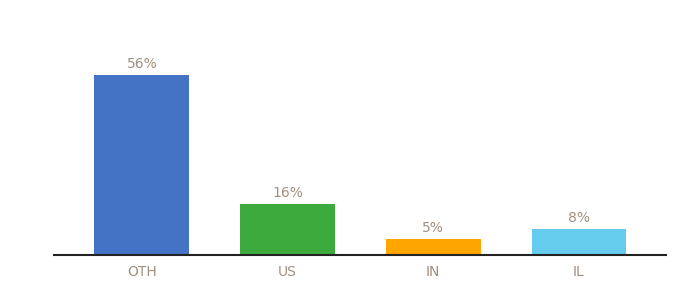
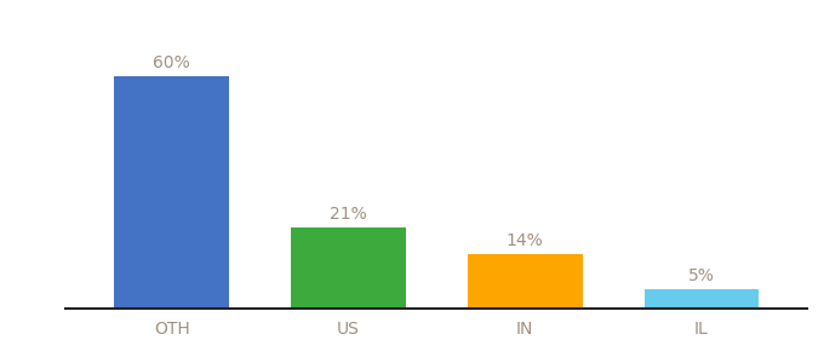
OTH: 56% -> 60%
US: 16% -> 21%
IN: 5% -> 14%
IL: 8% -> 5%
